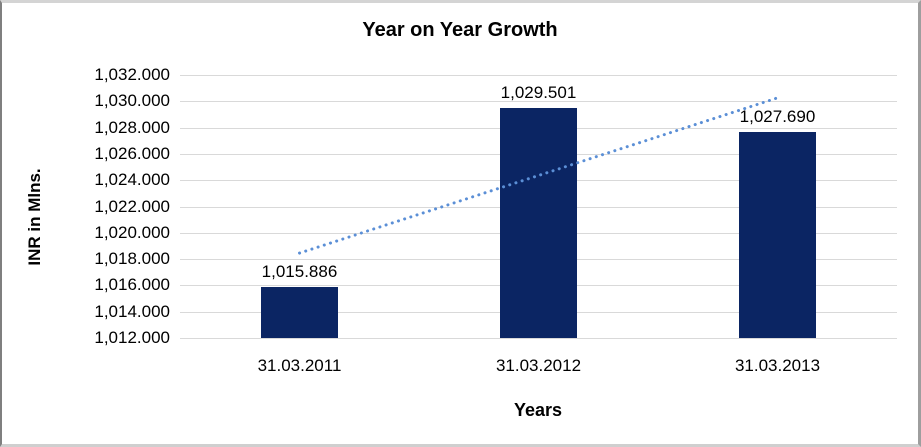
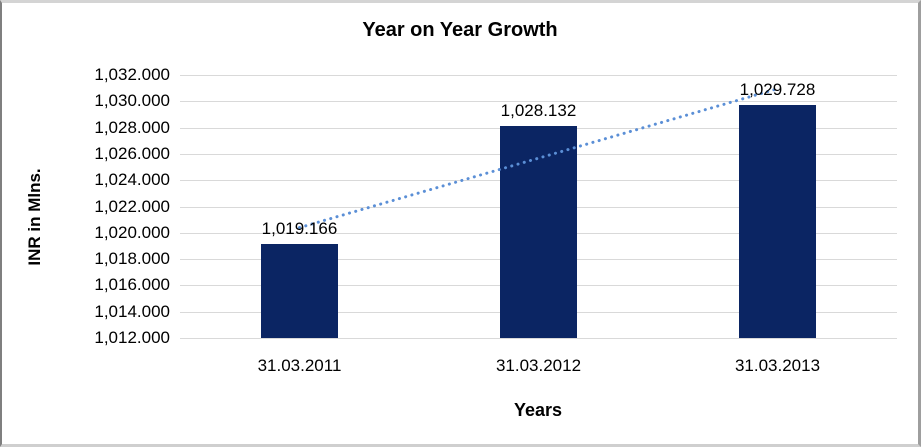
31.03.2011: 1,015.886 -> 1,019.166
31.03.2012: 1,029.501 -> 1,028.132
31.03.2013: 1,027.690 -> 1,029.728
